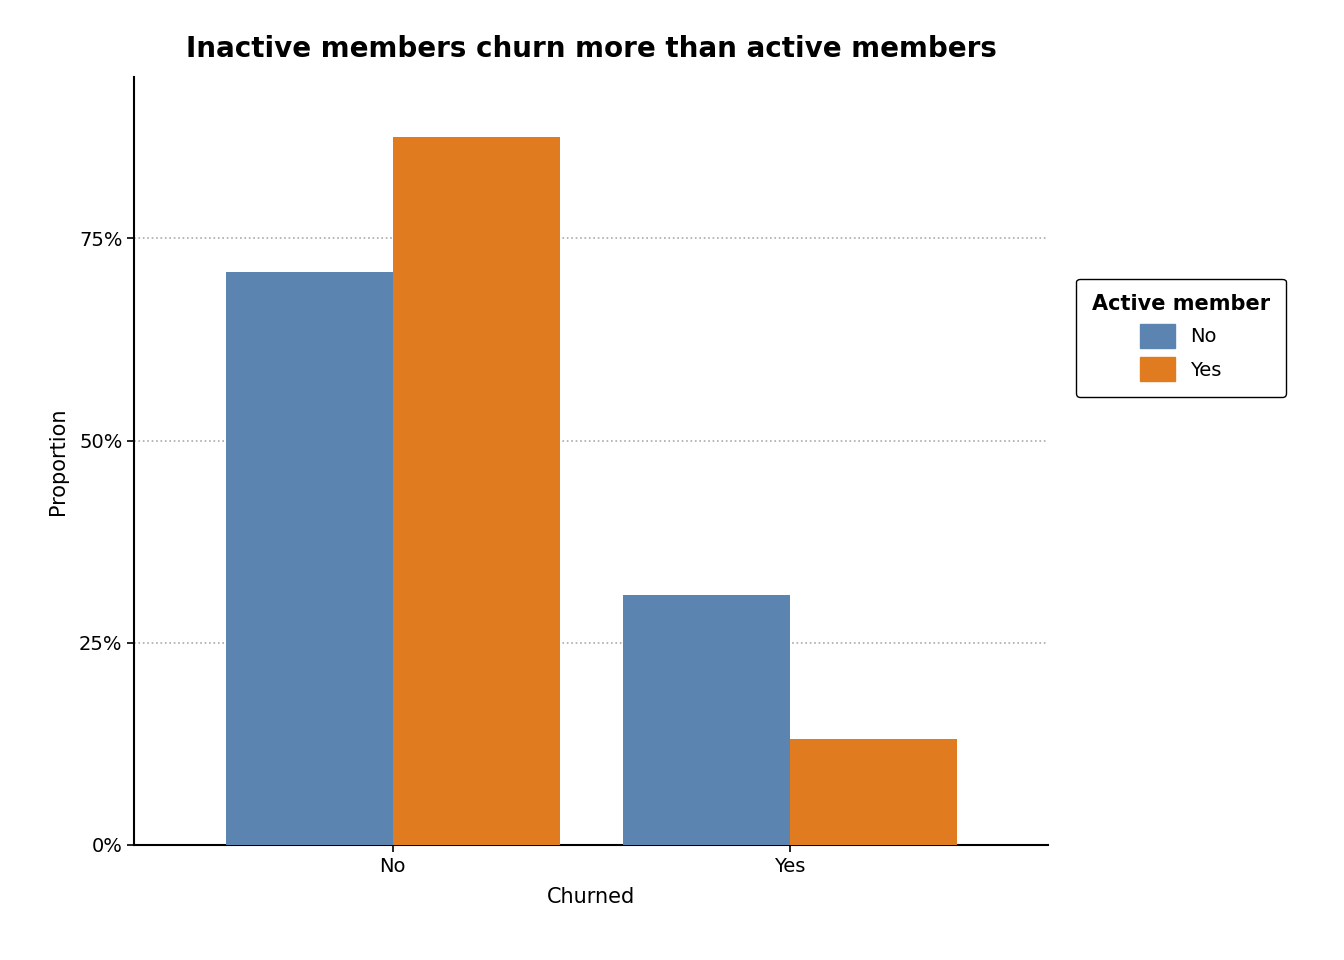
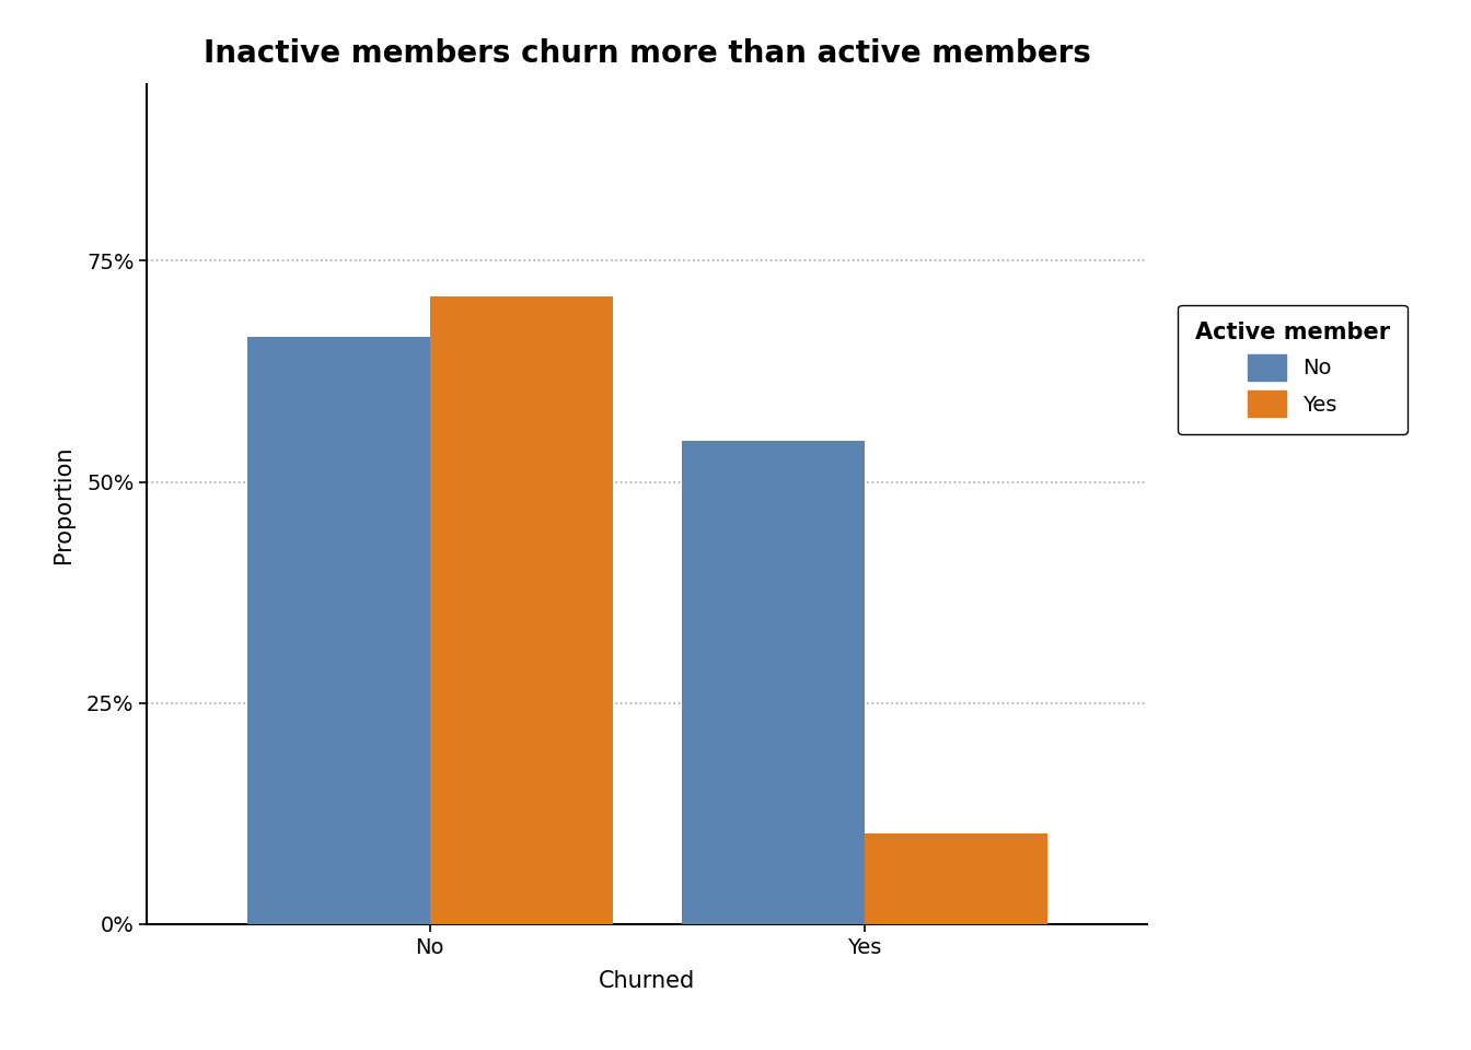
No/No: 70.9% -> 66.4%
Yes/No: 87.5% -> 71.0%
No/Yes: 30.8% -> 54.6%
Yes/Yes: 13.1% -> 10.2%
